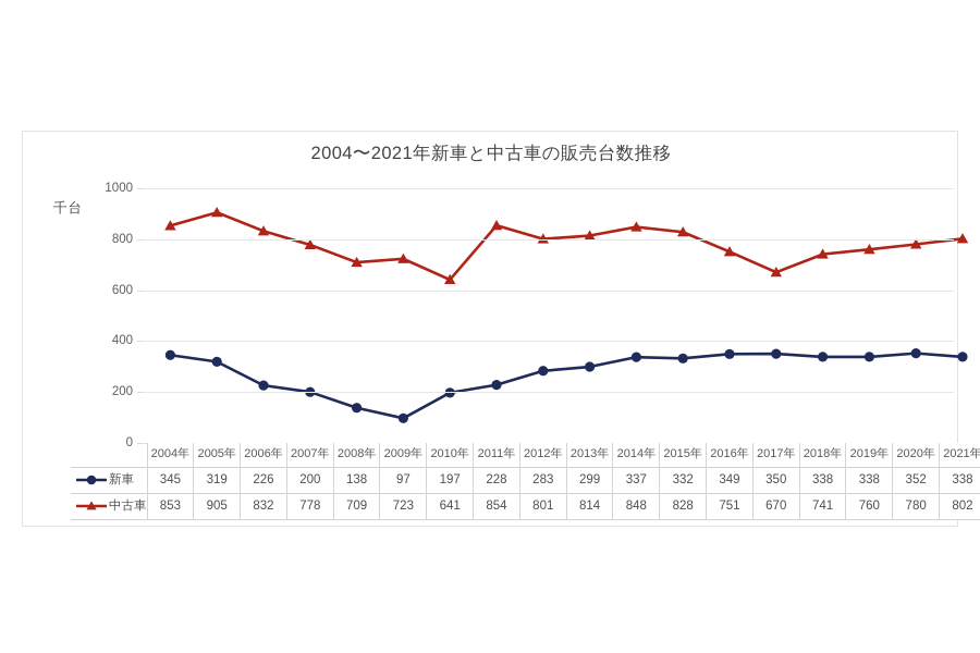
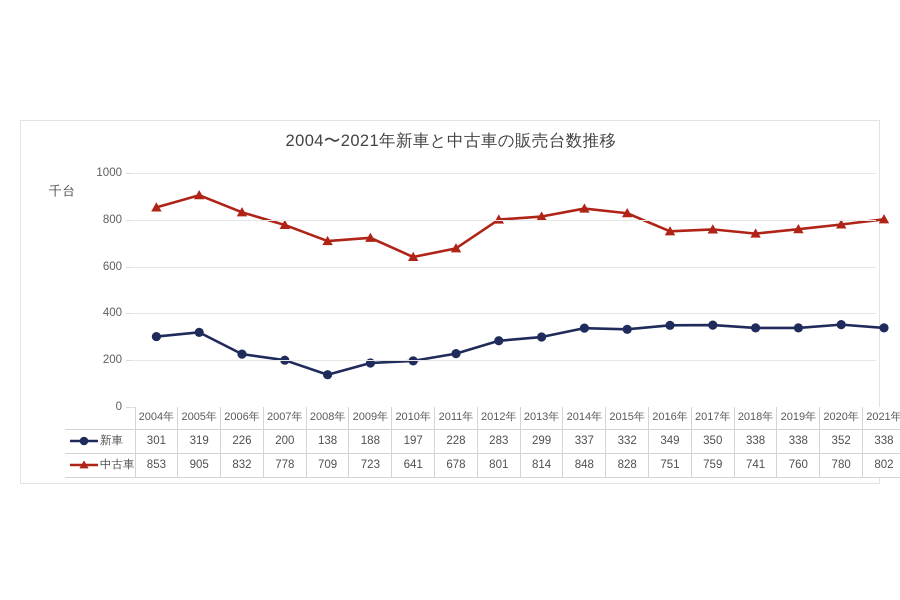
新車/2004年: 345 -> 301
新車/2009年: 97 -> 188
中古車/2011年: 854 -> 678
中古車/2017年: 670 -> 759
